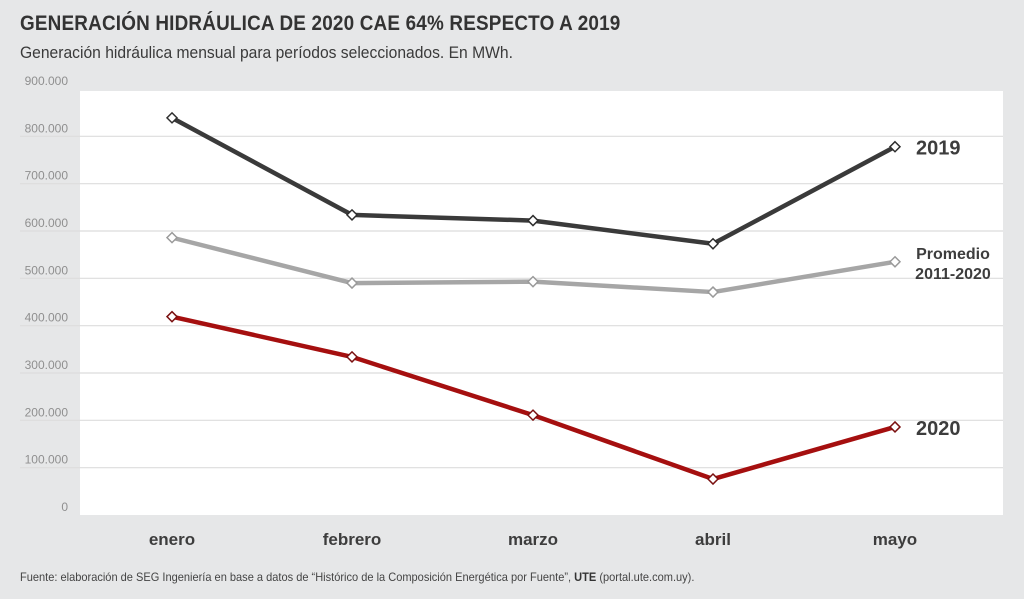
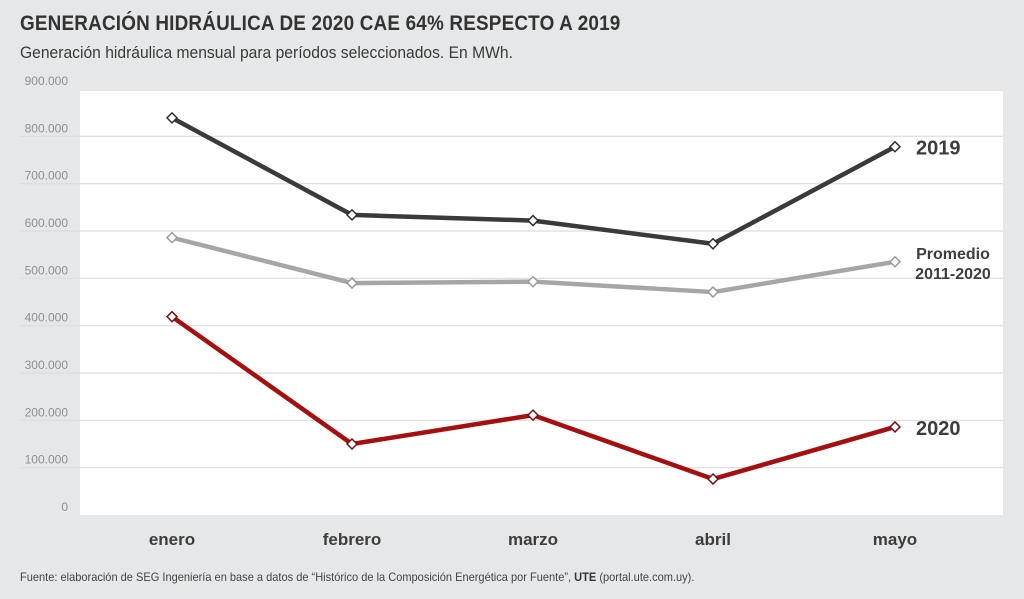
2020/febrero: 330000 -> 150000
